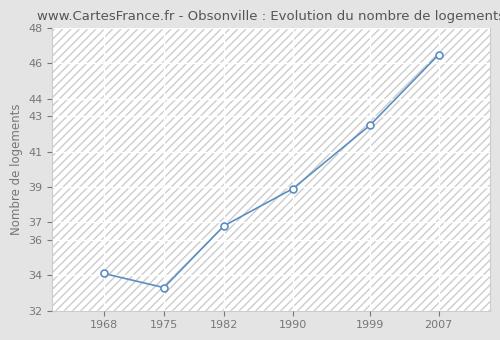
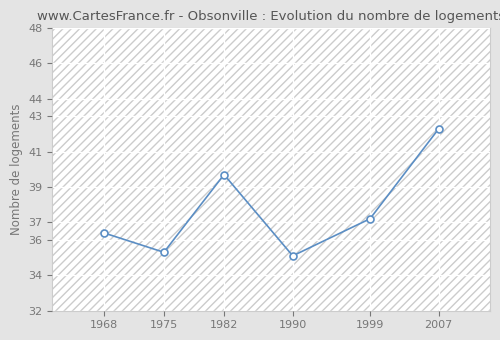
1968: 34.1 -> 36.4
1975: 33.3 -> 35.3
1982: 36.8 -> 39.7
1990: 38.9 -> 35.1
1999: 42.5 -> 37.2
2007: 46.5 -> 42.3
